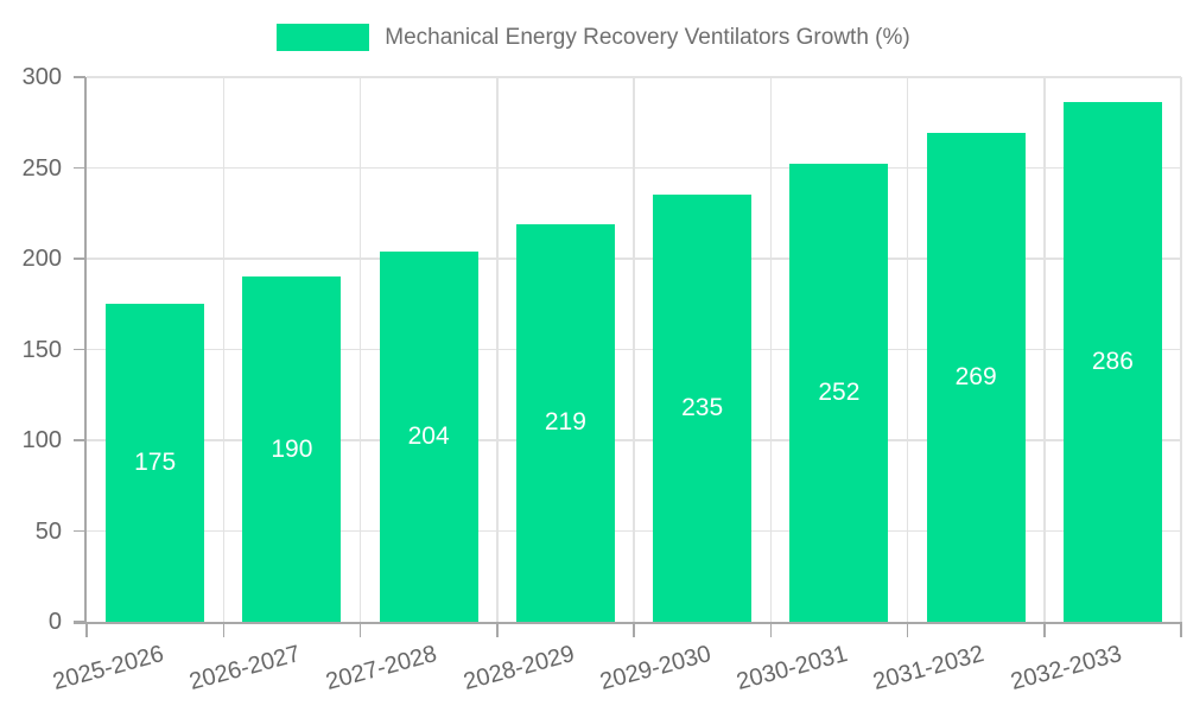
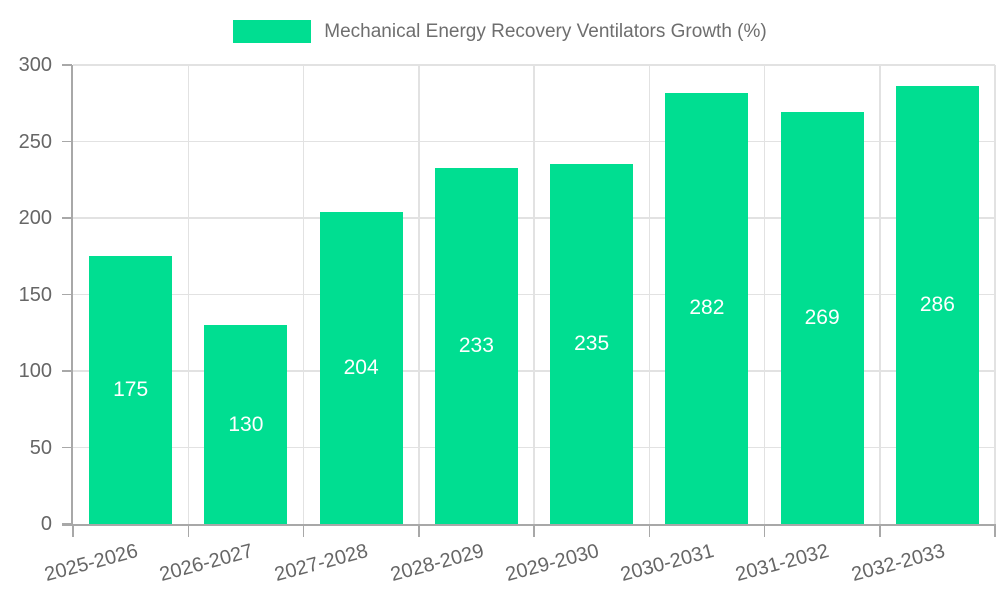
2026-2027: 190 -> 130
2028-2029: 219 -> 233
2030-2031: 252 -> 282
